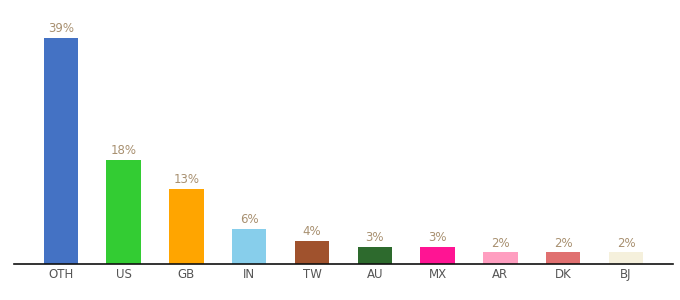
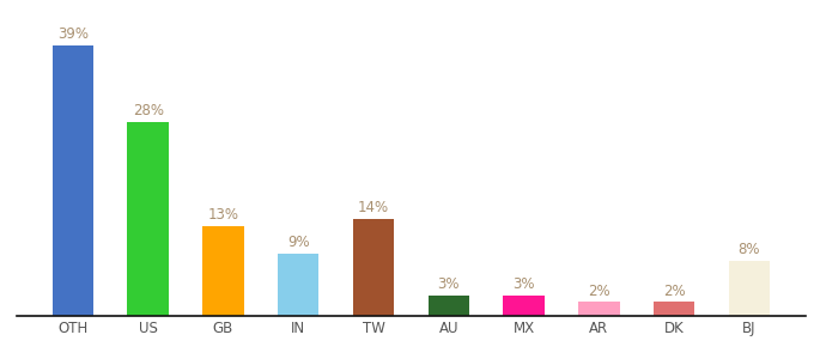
US: 18% -> 28%
IN: 6% -> 9%
TW: 4% -> 14%
BJ: 2% -> 8%
